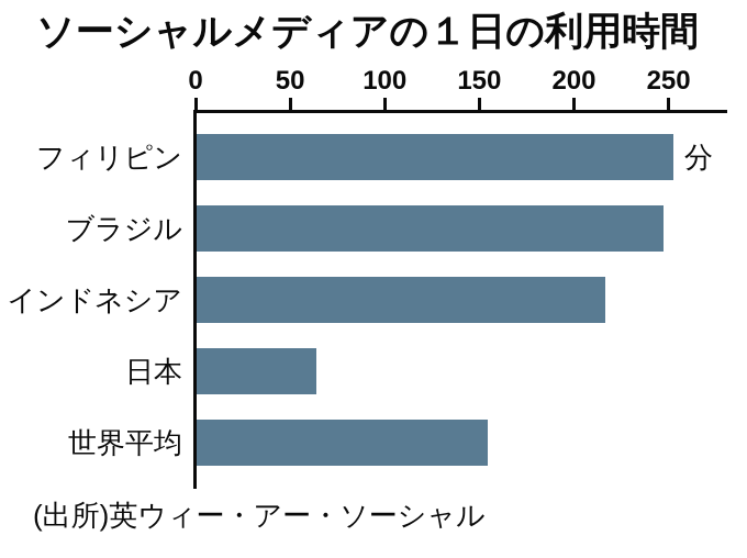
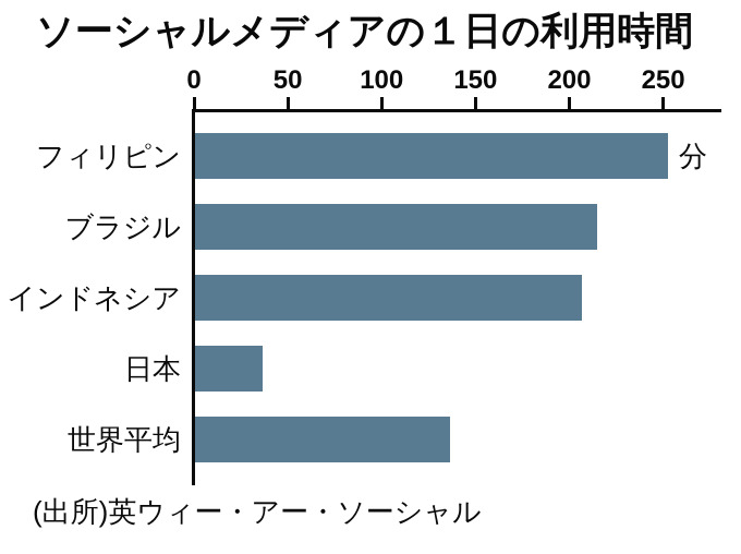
ブラジル: 247 -> 214
インドネシア: 216 -> 206
日本: 63 -> 36
世界平均: 154 -> 136
